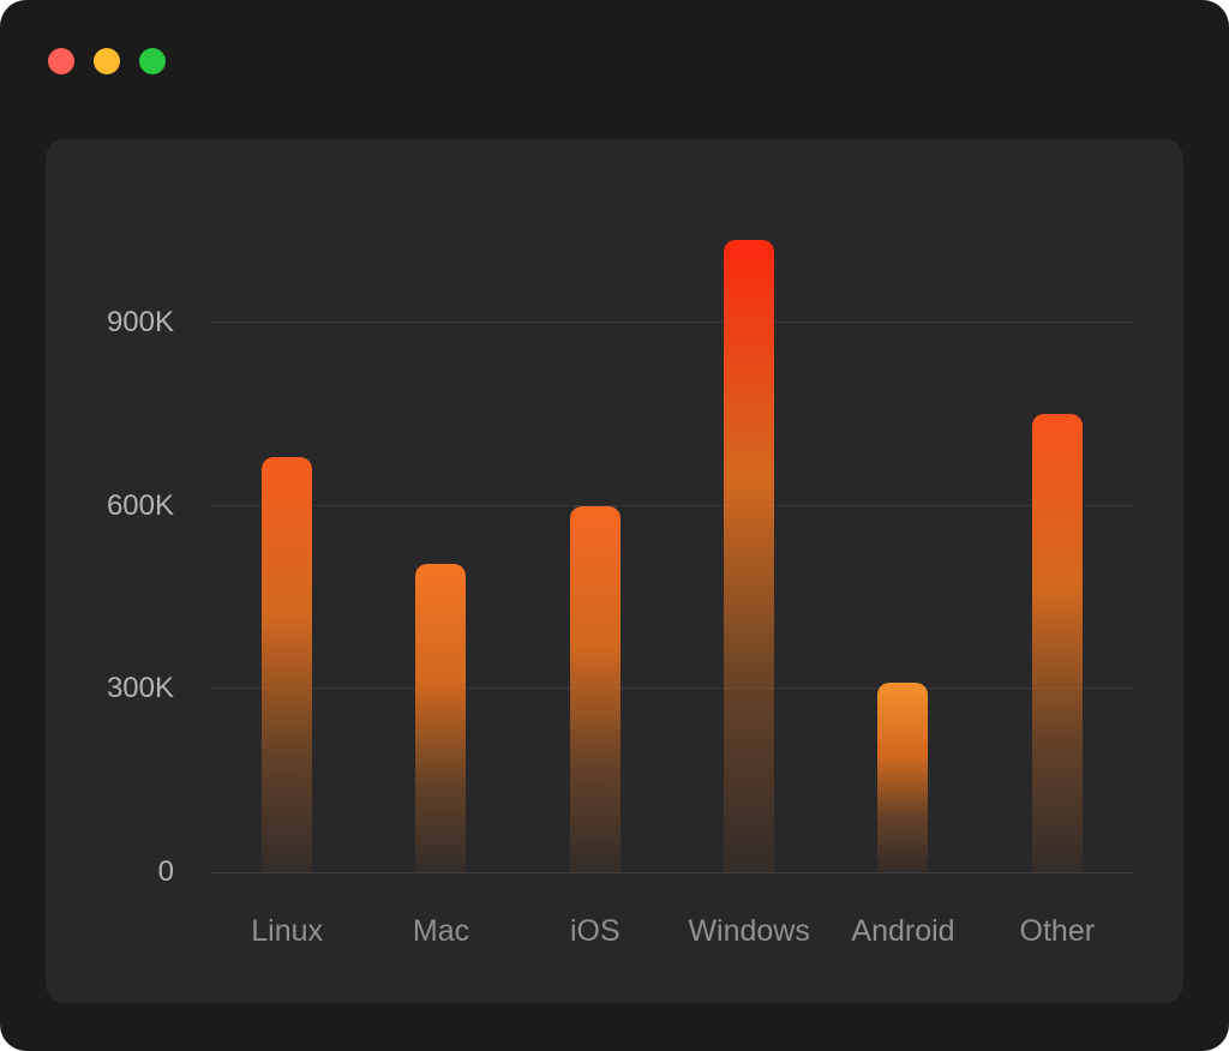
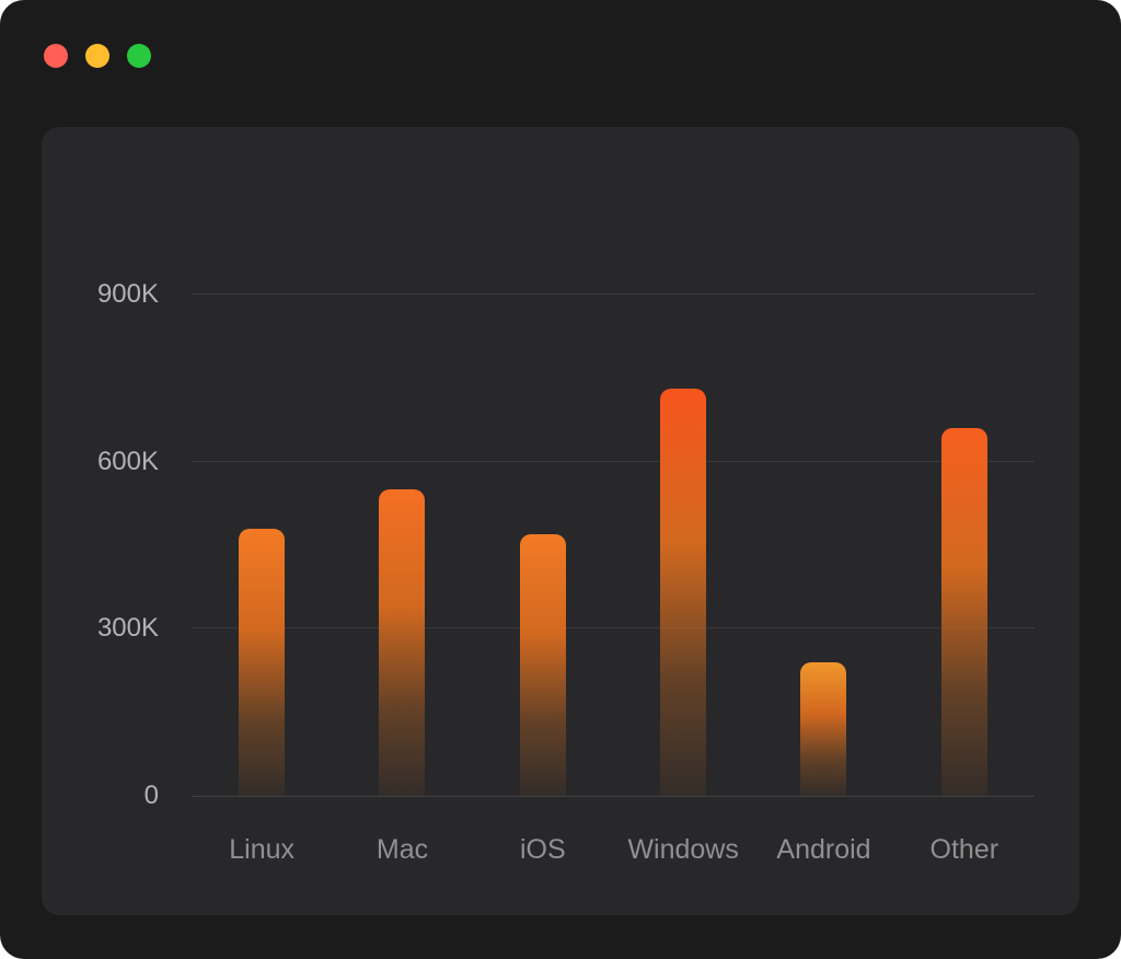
Linux: 680K -> 480K
Mac: 500K -> 550K
iOS: 600K -> 470K
Windows: 1040K -> 730K
Android: 310K -> 240K
Other: 750K -> 660K
